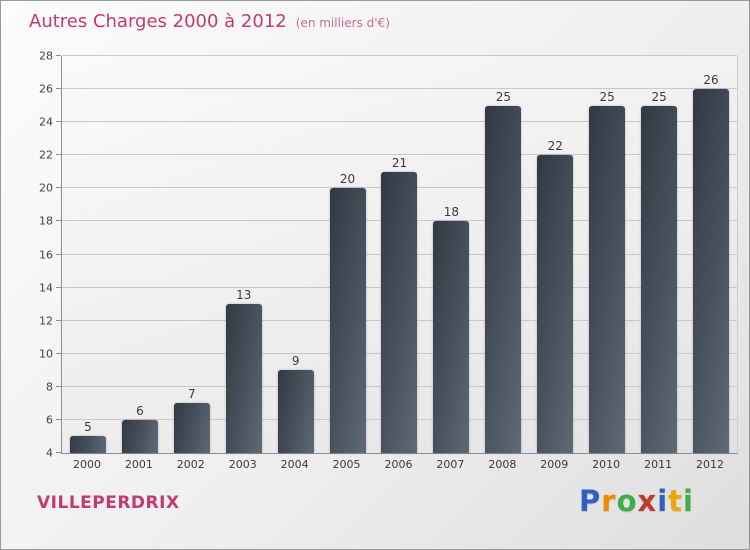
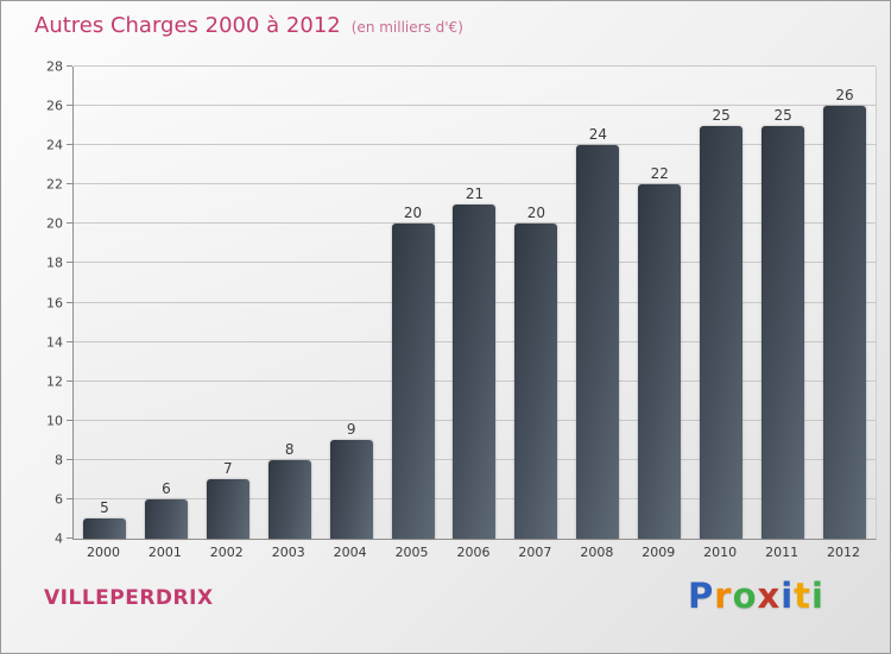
2003: 13 -> 8
2007: 18 -> 20
2008: 25 -> 24
